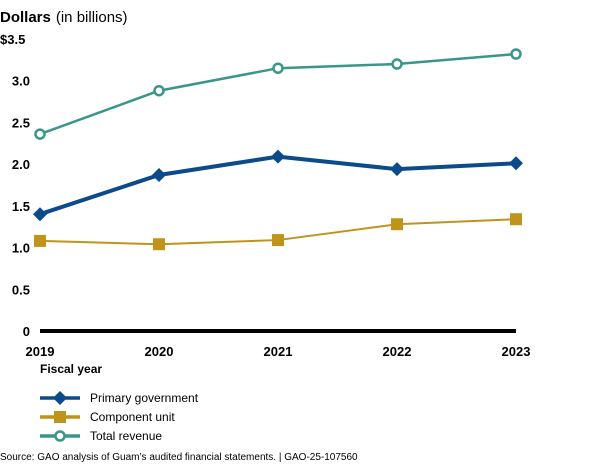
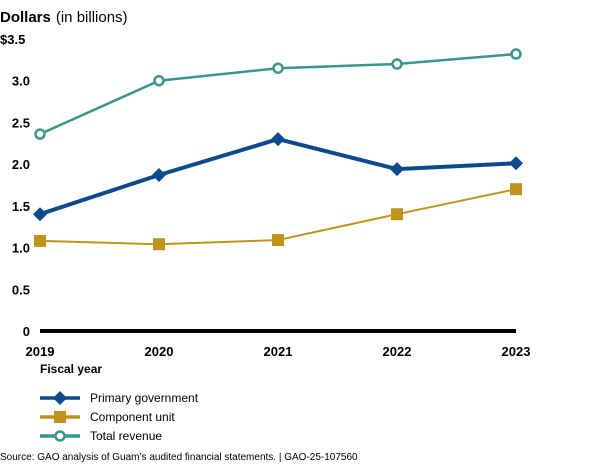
Total revenue/2020: 2.9 -> 3.0
Primary government/2021: 2.1 -> 2.3
Component unit/2022: 1.3 -> 1.4
Component unit/2023: 1.3 -> 1.7
